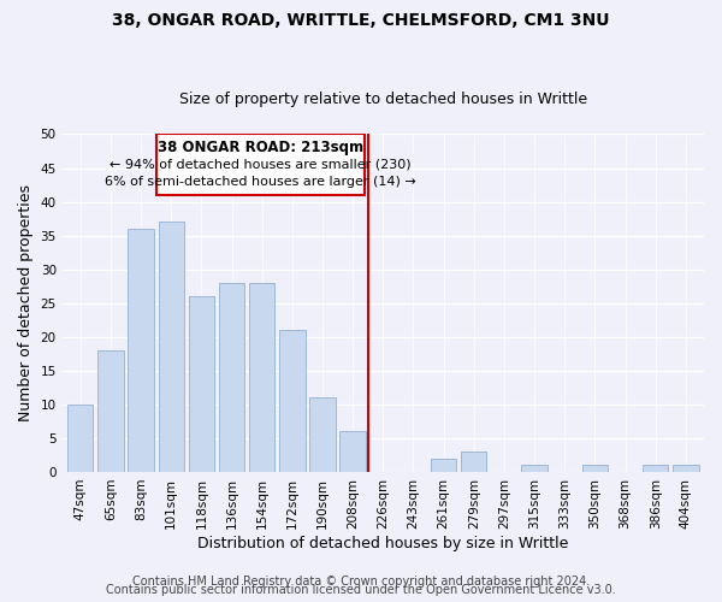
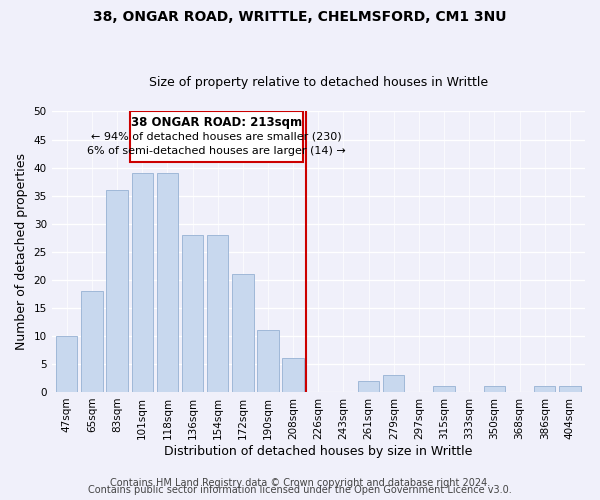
101sqm: 37 -> 39
118sqm: 26 -> 39
